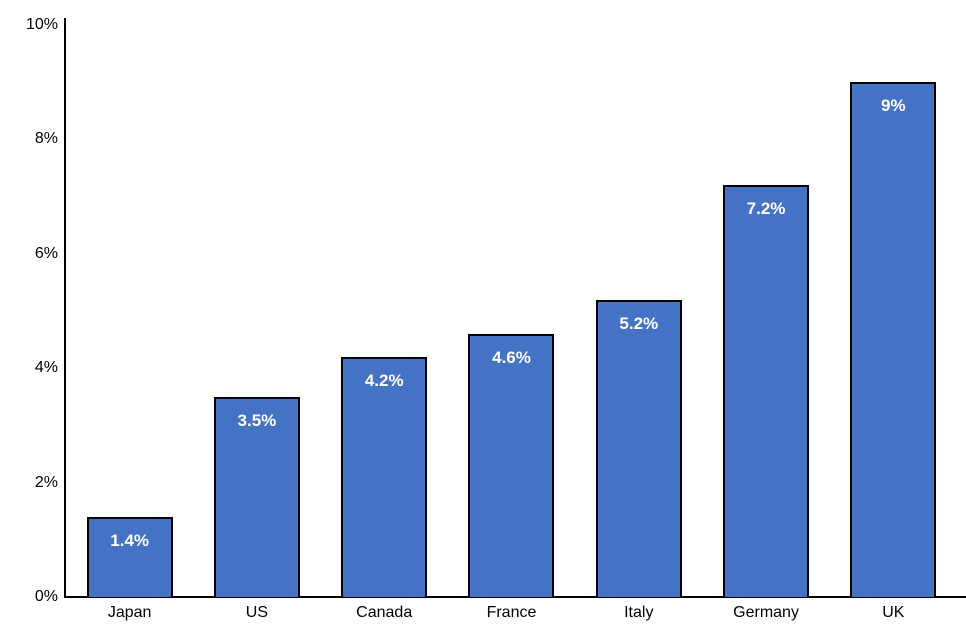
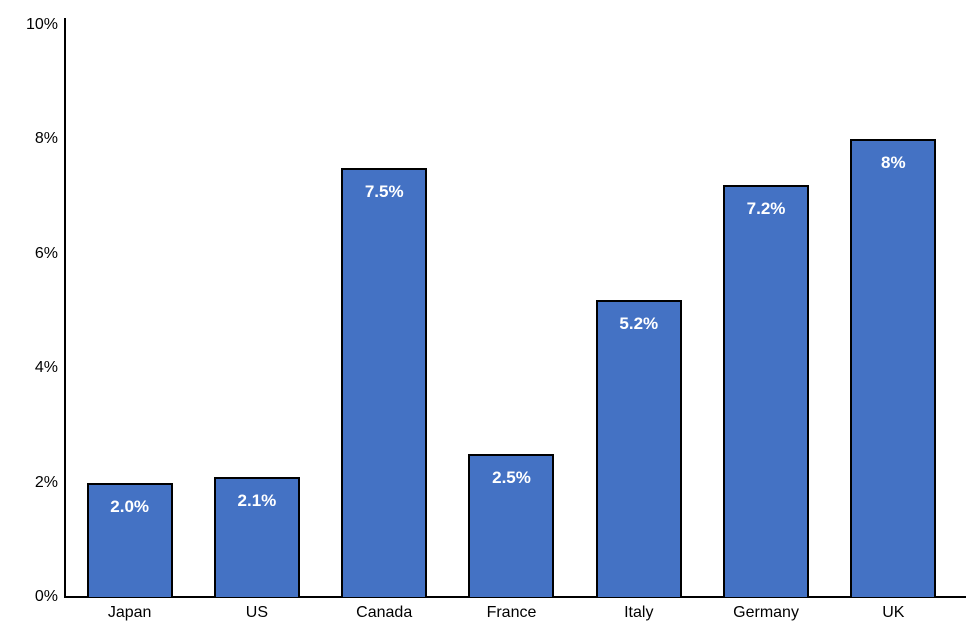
Japan: 1.4% -> 2.0%
US: 3.5% -> 2.1%
Canada: 4.2% -> 7.5%
France: 4.6% -> 2.5%
UK: 9% -> 8%
